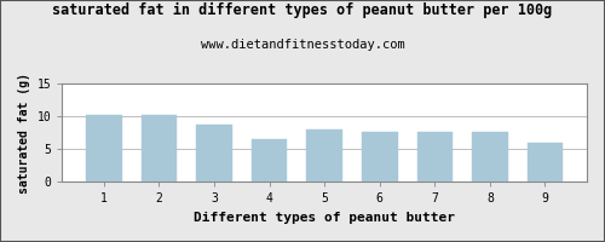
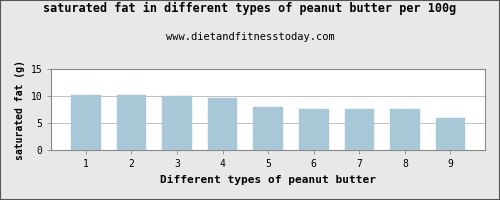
3: 8.8 -> 10.1
4: 6.6 -> 9.7
